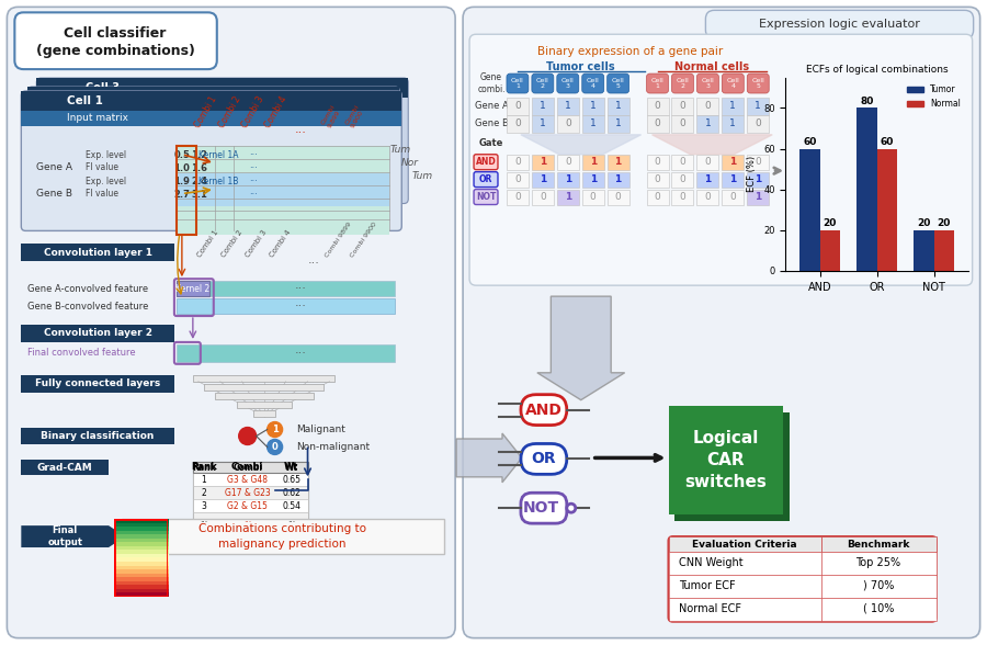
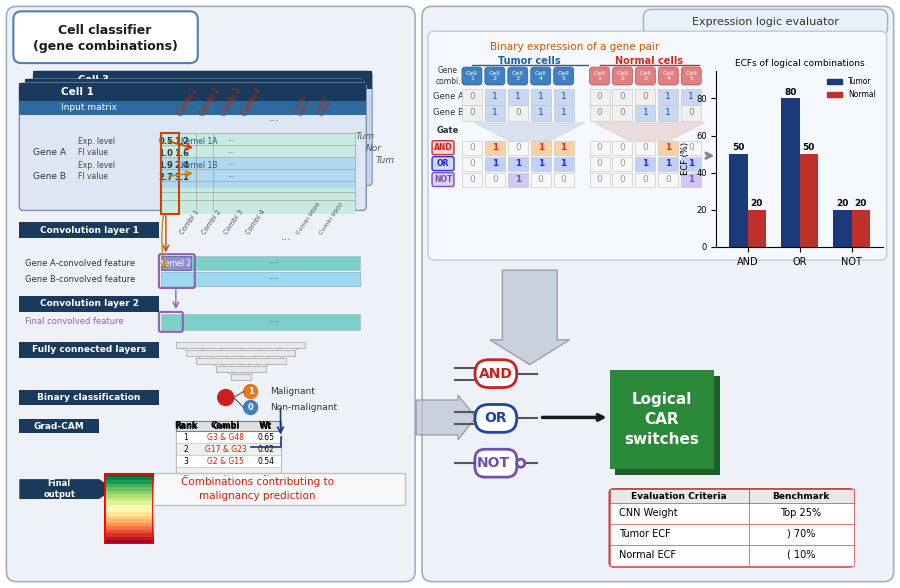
ECFs of logical combinations/Tumor/AND: 60 -> 50
ECFs of logical combinations/Normal/OR: 60 -> 50
